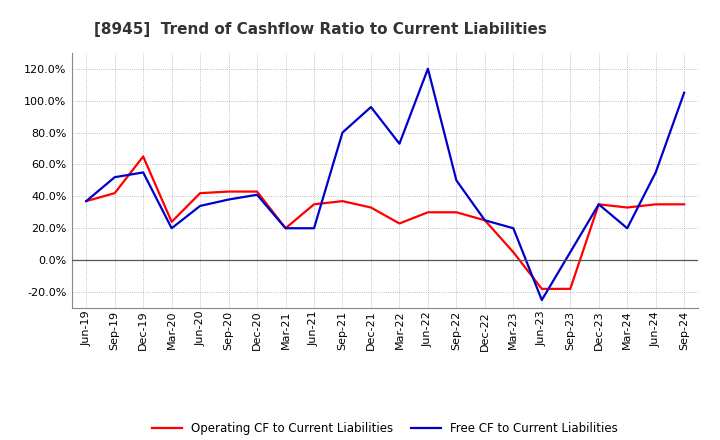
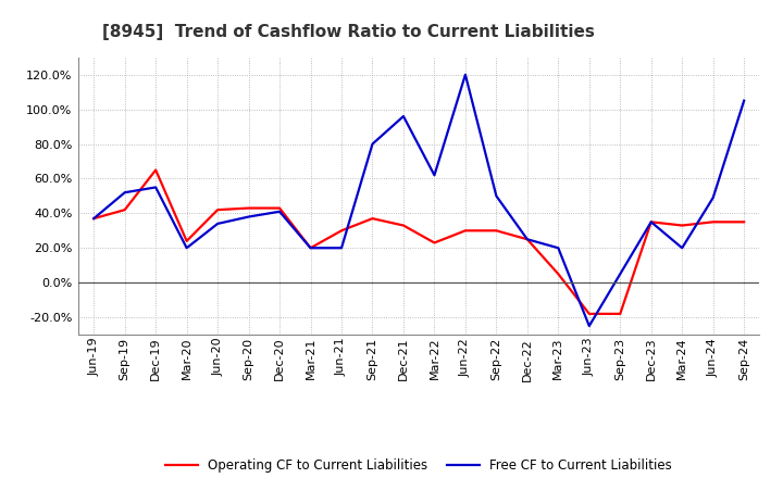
Operating CF to Current Liabilities/Jun-21: 35% -> 30%
Free CF to Current Liabilities/Mar-22: 73% -> 62%
Free CF to Current Liabilities/Jun-24: 55% -> 49%
